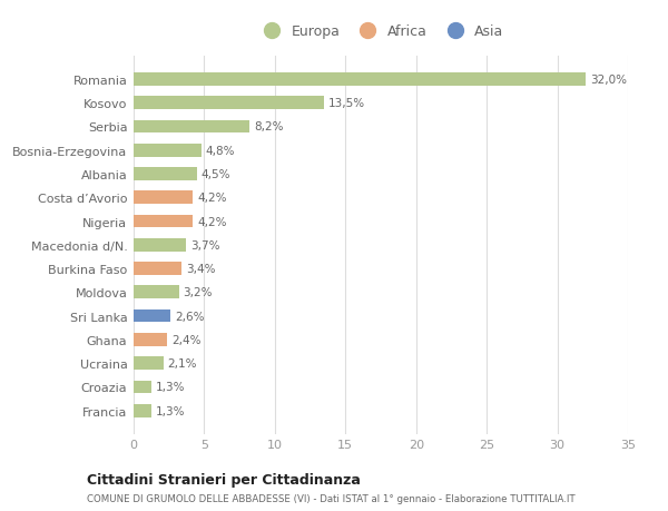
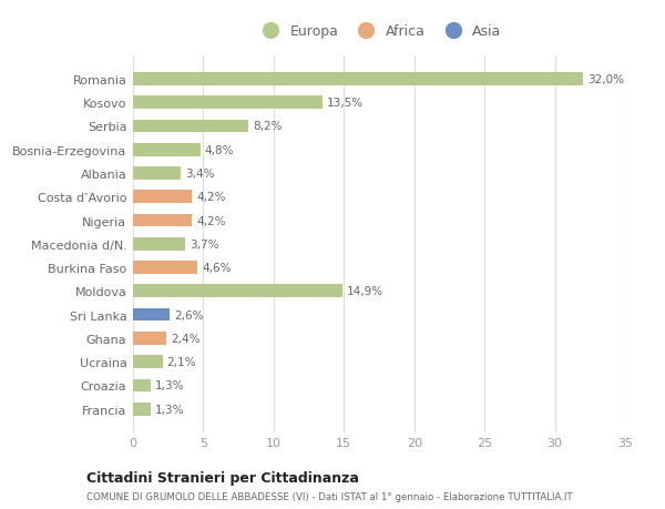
Albania: 4,5% -> 3,4%
Burkina Faso: 3,4% -> 4,6%
Moldova: 3,2% -> 14,9%
